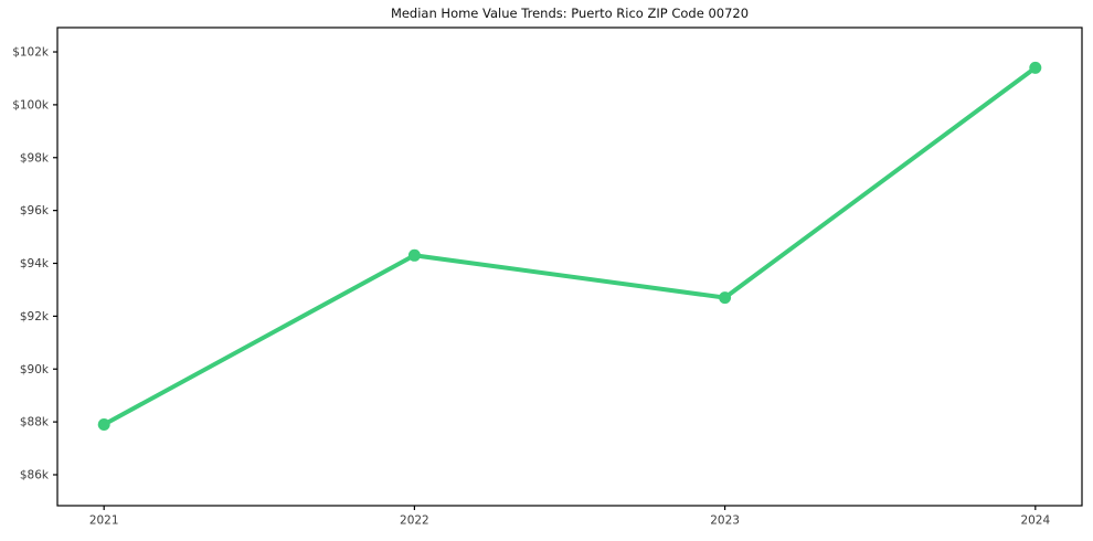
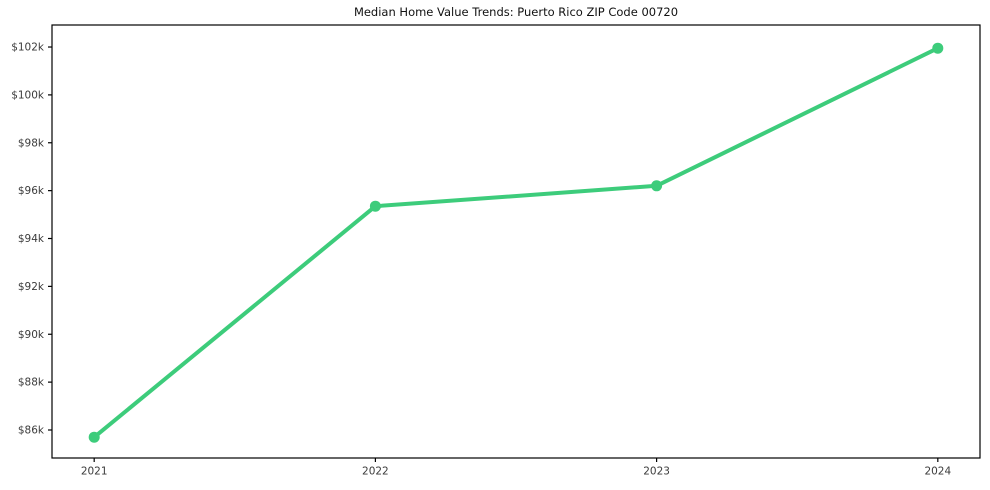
2021: $87.9k -> $85.7k
2022: $94.3k -> $95.4k
2023: $92.7k -> $96.2k
2024: $101.4k -> $102.0k
